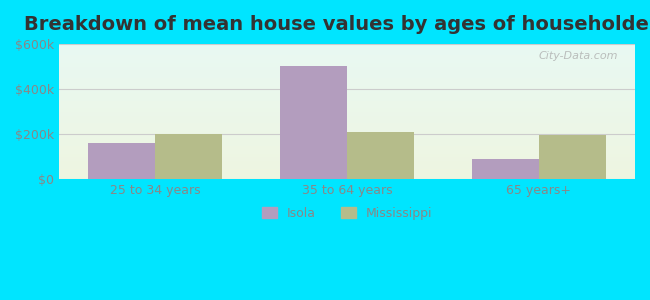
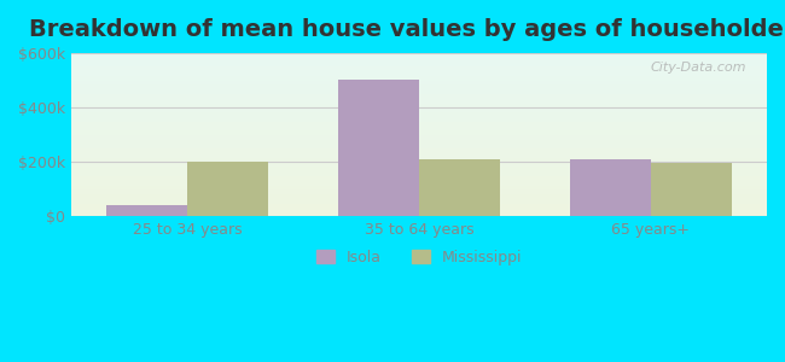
Isola/25 to 34 years: $160k -> $40k
Isola/65 years+: $90k -> $210k
